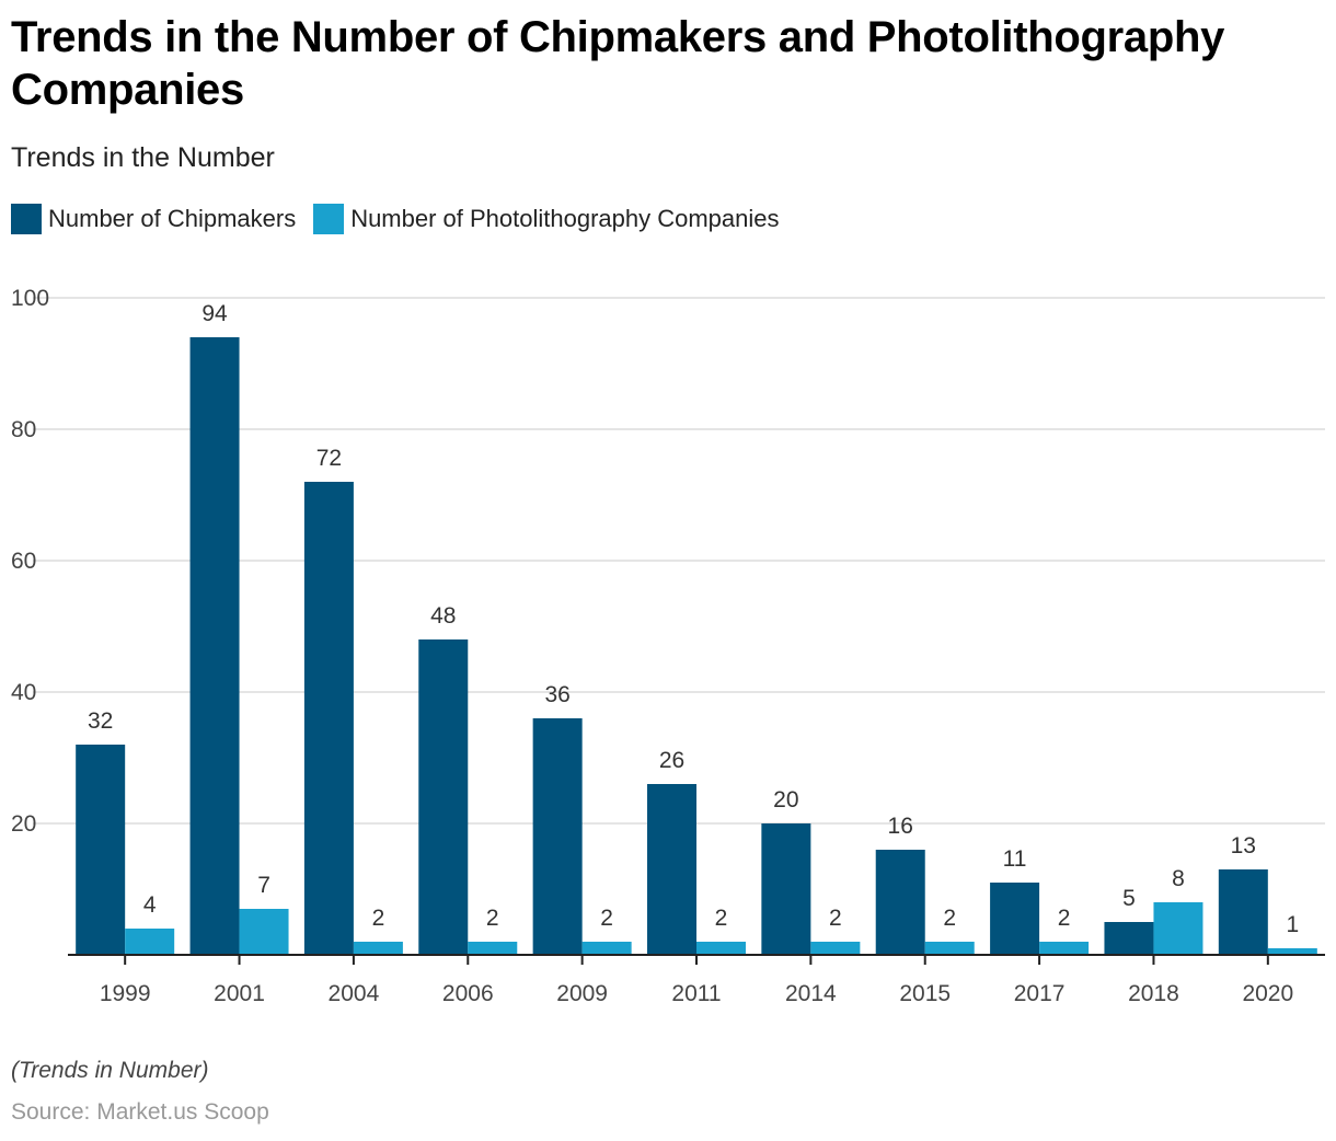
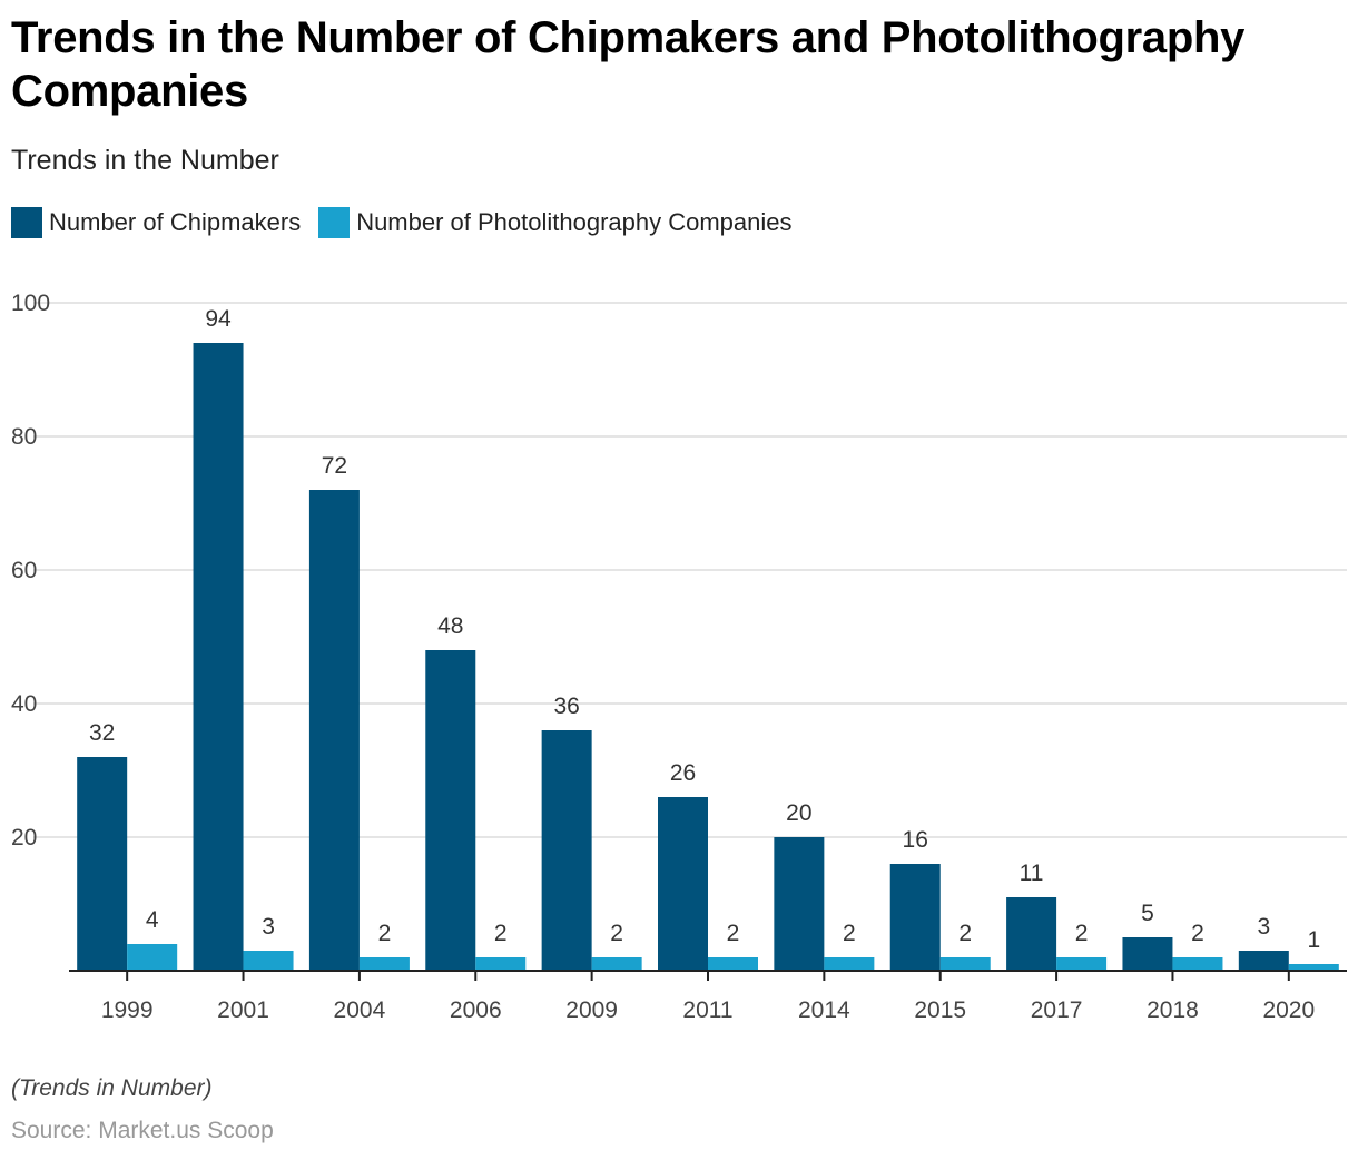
Number of Photolithography Companies/2001: 7 -> 3
Number of Photolithography Companies/2018: 8 -> 2
Number of Chipmakers/2020: 13 -> 3
